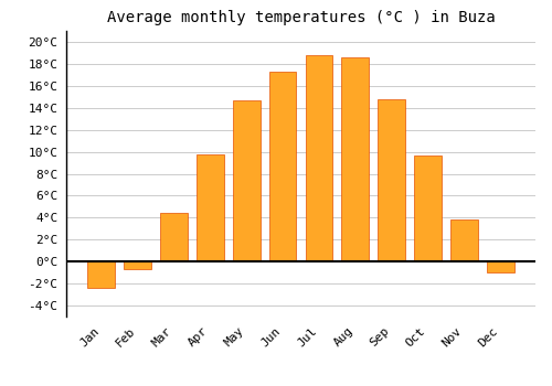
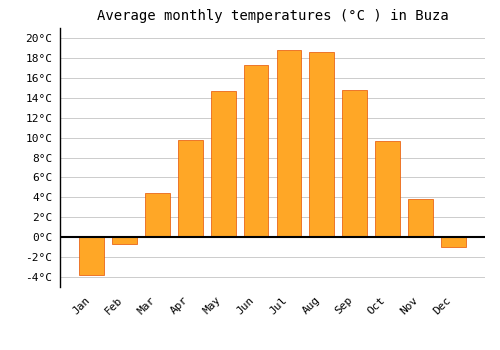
Jan: -2.4°C -> -3.8°C
